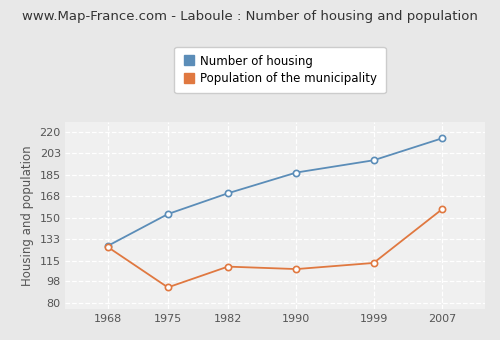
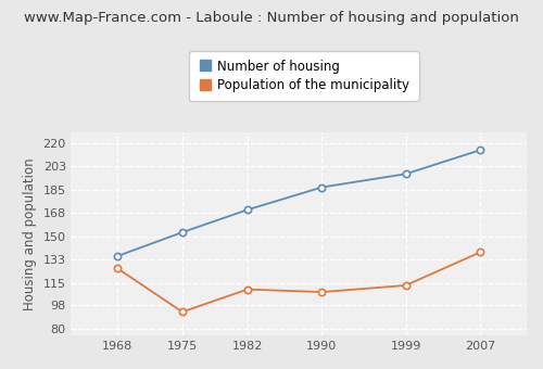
Number of housing/1968: 127 -> 135
Population of the municipality/2007: 157 -> 138
